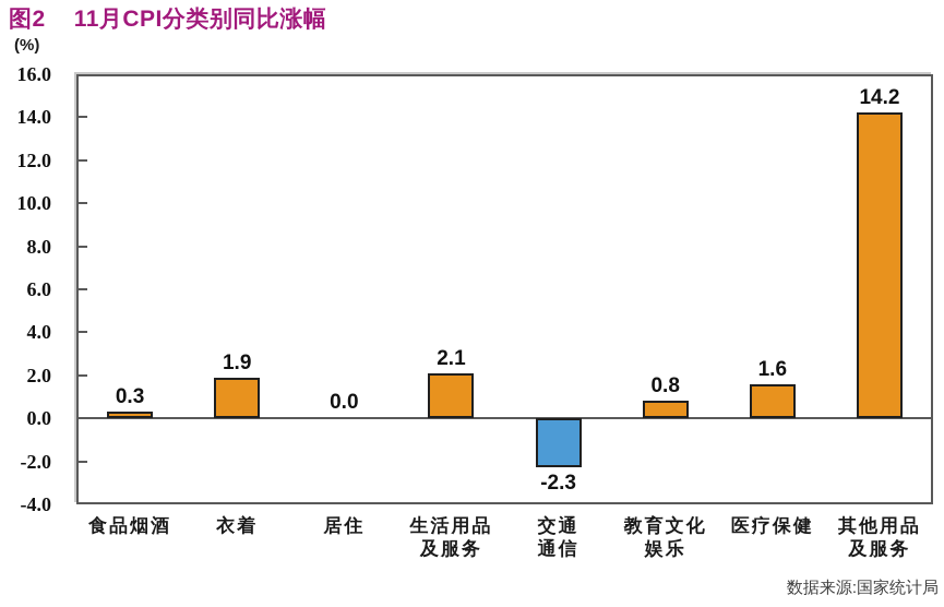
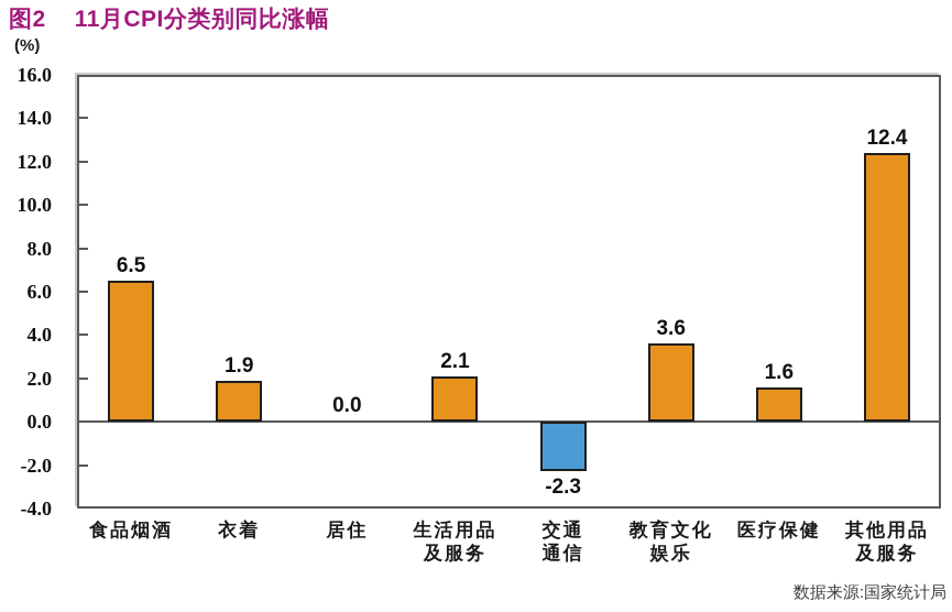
食品烟酒: 0.3 -> 6.5
教育文化 娱乐: 0.8 -> 3.6
其他用品 及服务: 14.2 -> 12.4
